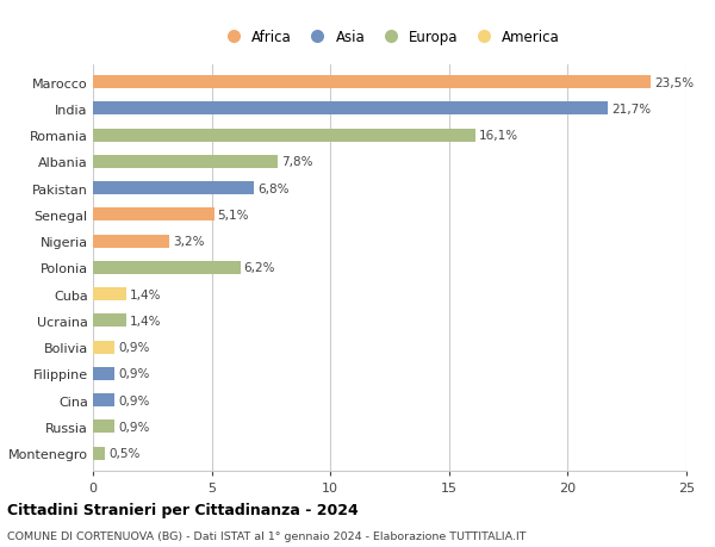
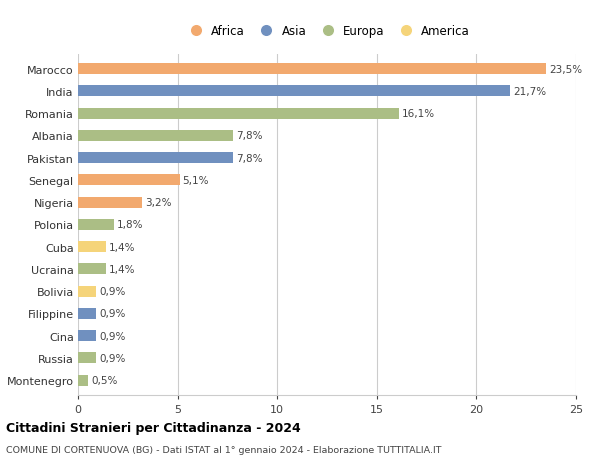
Pakistan: 6,8% -> 7,8%
Polonia: 6,2% -> 1,8%
